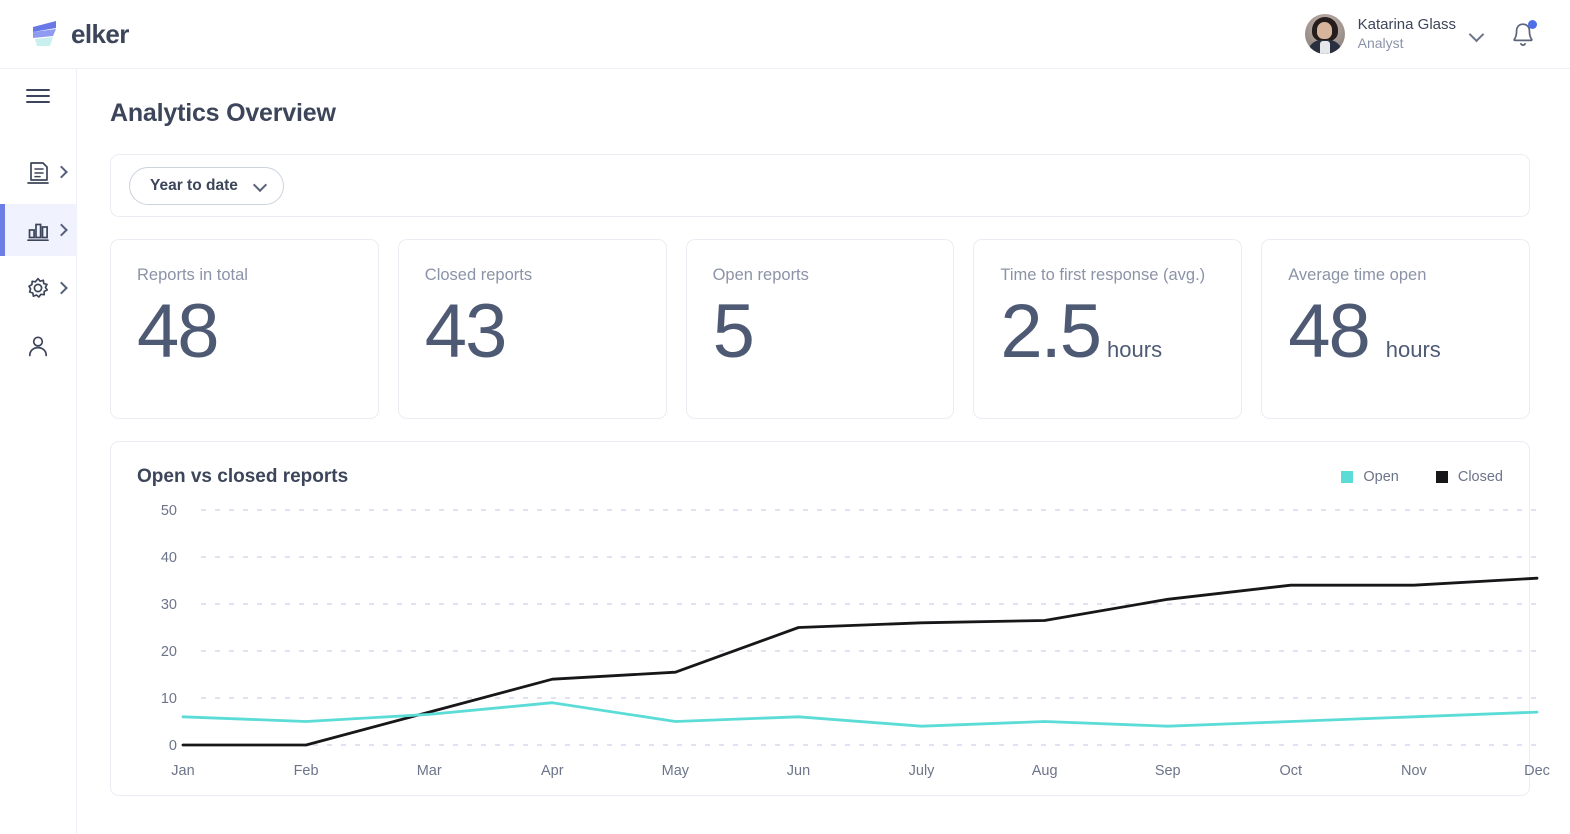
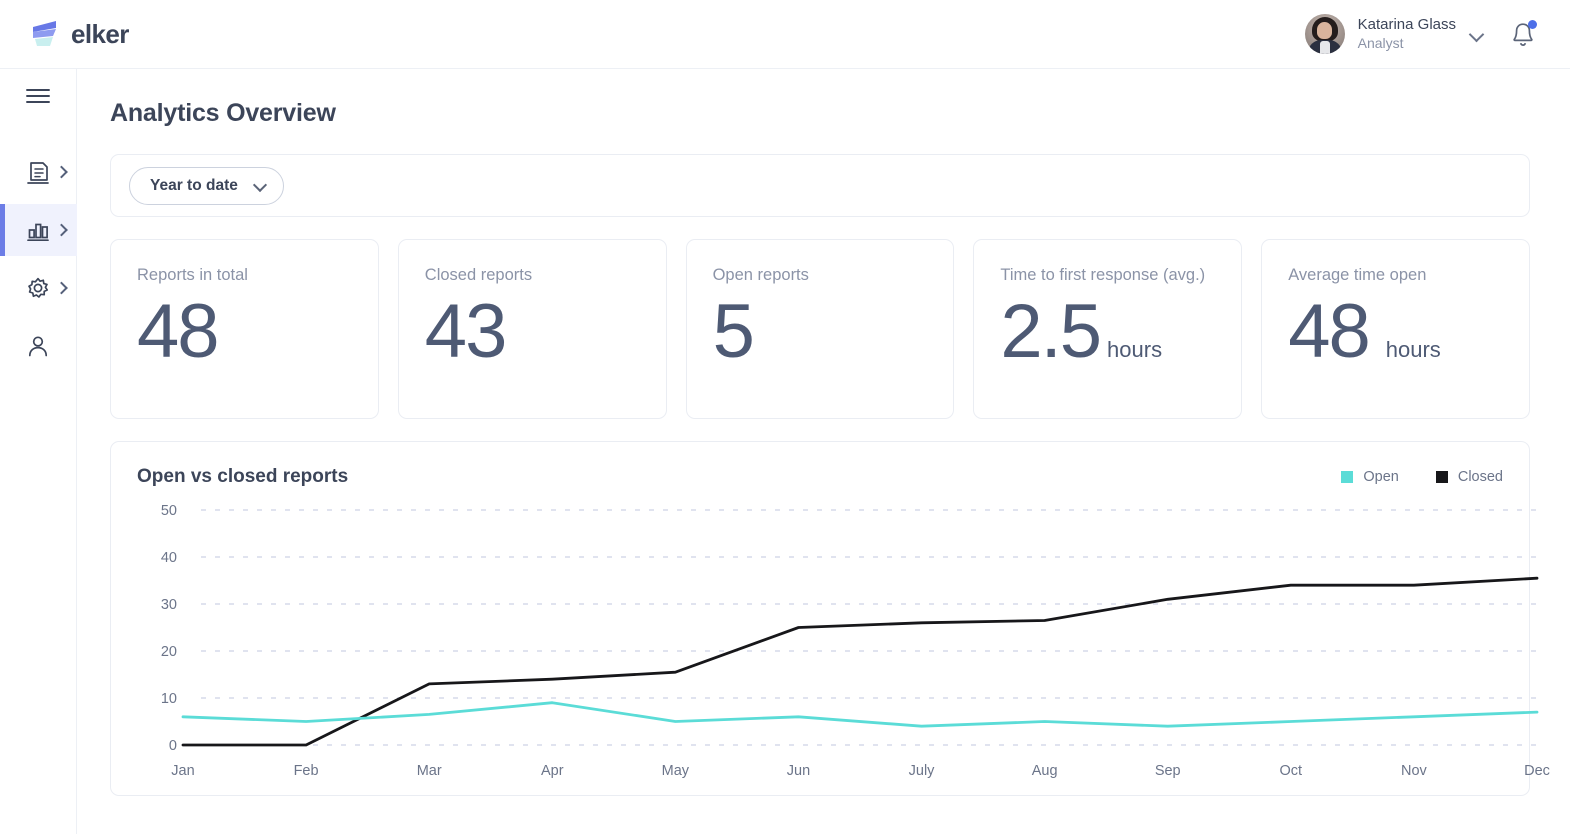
Closed/Mar: 7 -> 13
